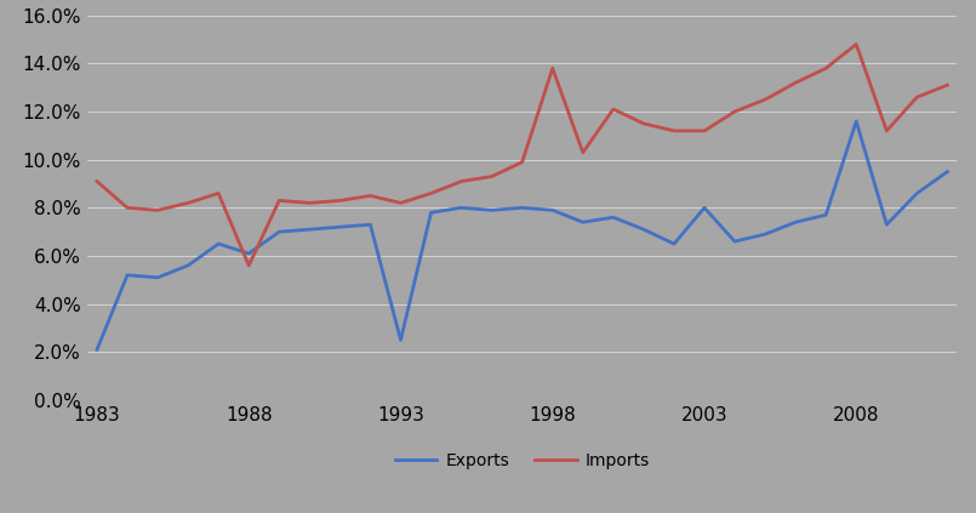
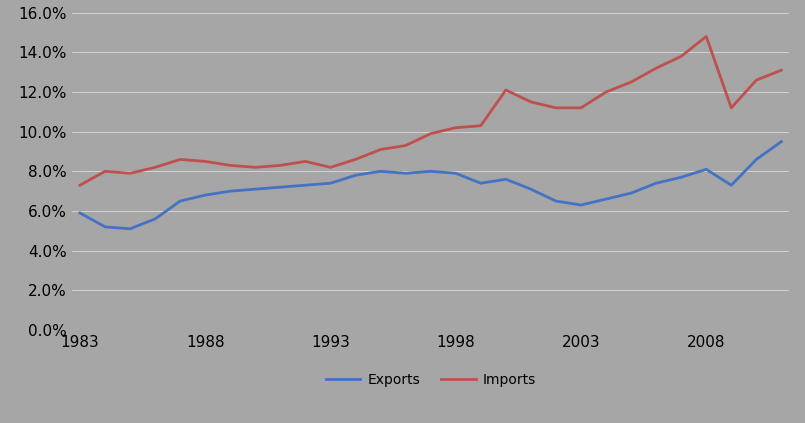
Exports/1983: 2.1% -> 5.9%
Imports/1983: 9.1% -> 7.3%
Exports/1988: 6.1% -> 6.8%
Imports/1988: 5.6% -> 8.5%
Exports/1993: 2.5% -> 7.4%
Imports/1998: 13.8% -> 10.2%
Exports/2003: 8.0% -> 6.3%
Exports/2008: 11.6% -> 8.1%
